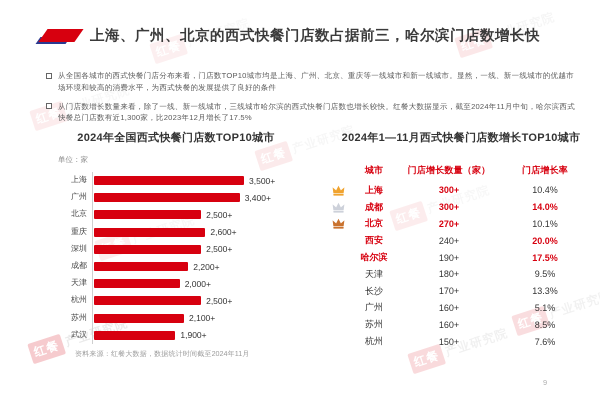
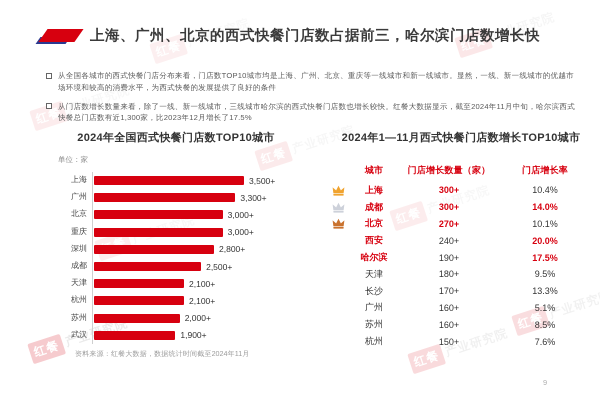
广州: 3,400 -> 3,300
北京: 2,500 -> 3,000
重庆: 2,600 -> 3,000
深圳: 2,500 -> 2,800
成都: 2,200 -> 2,500
天津: 2,000 -> 2,100
杭州: 2,500 -> 2,100
苏州: 2,100 -> 2,000
